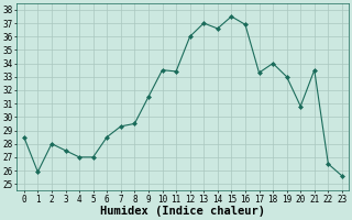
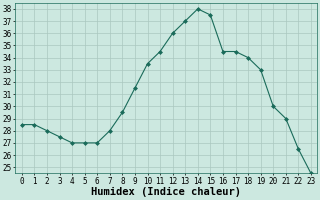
1: 25.9 -> 28.5
6: 28.5 -> 27.0
7: 29.3 -> 28.0
11: 33.4 -> 34.5
14: 36.6 -> 38.0
16: 36.9 -> 34.5
17: 33.3 -> 34.5
20: 30.8 -> 30.0
21: 33.5 -> 29.0
23: 25.6 -> 24.5
